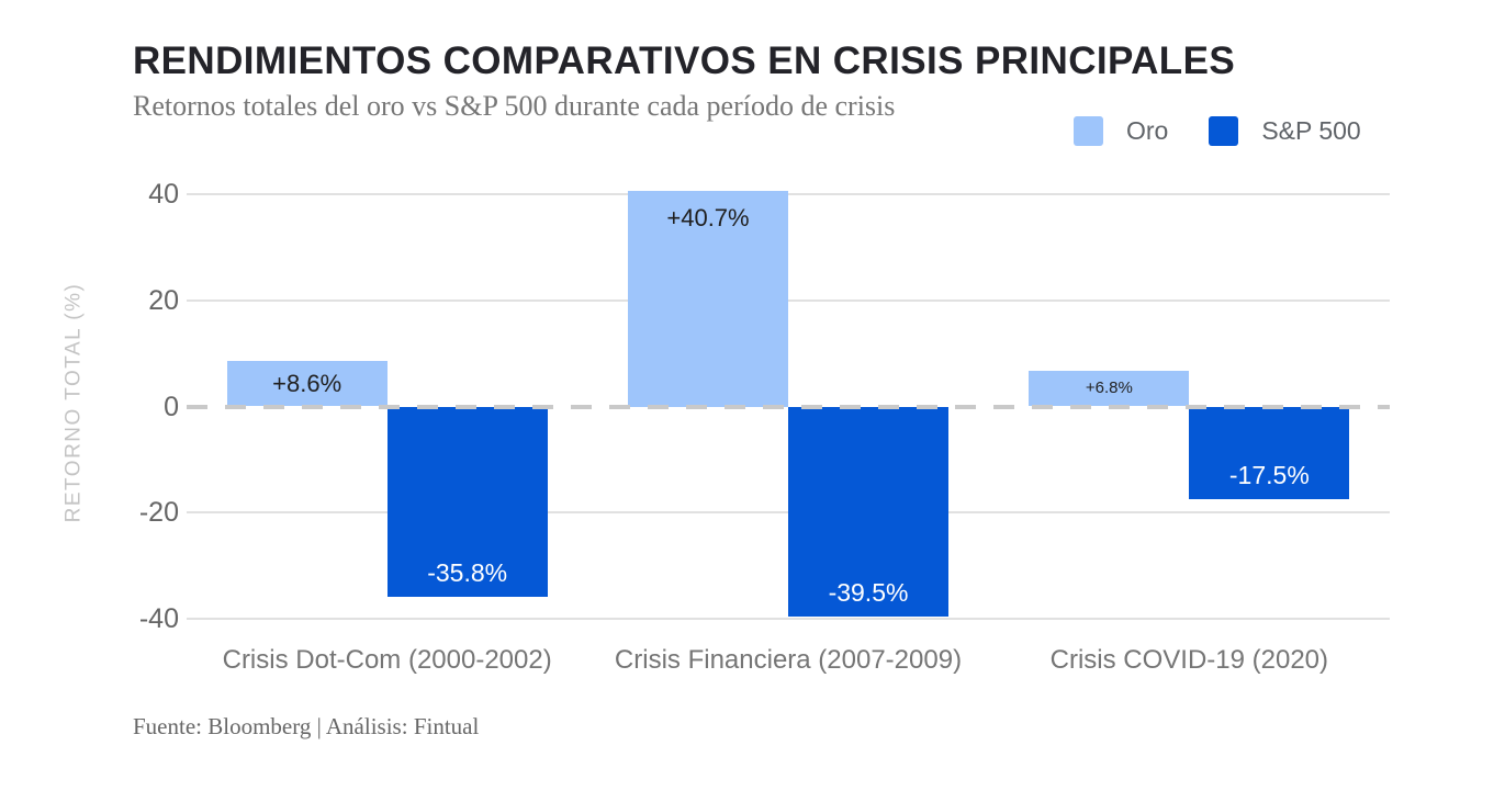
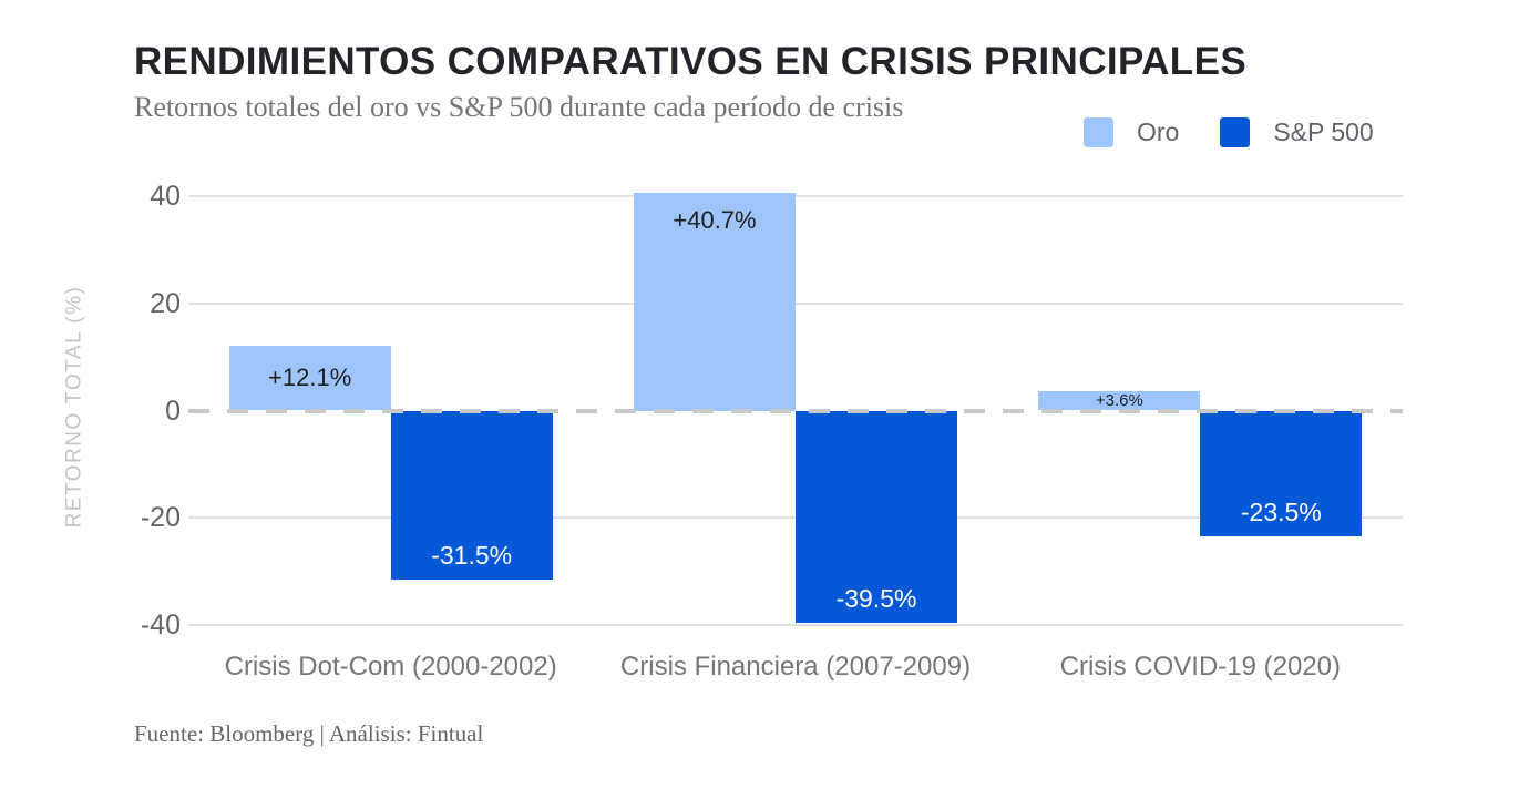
Oro/Crisis Dot-Com (2000-2002): +8.6% -> +12.1%
S&P 500/Crisis Dot-Com (2000-2002): -35.8% -> -31.5%
Oro/Crisis COVID-19 (2020): +6.8% -> +3.6%
S&P 500/Crisis COVID-19 (2020): -17.5% -> -23.5%
